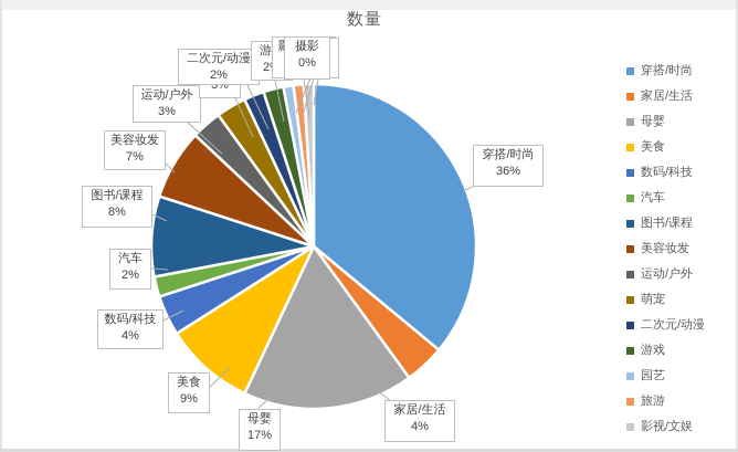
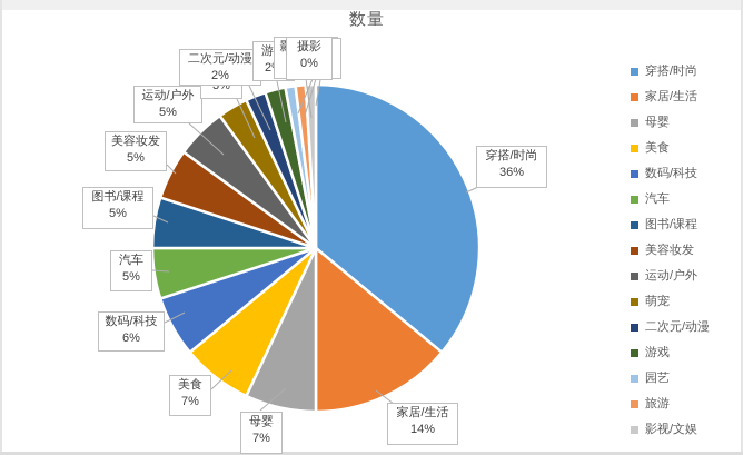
家居/生活: 4% -> 14%
母婴: 17% -> 7%
美食: 9% -> 7%
数码/科技: 4% -> 6%
汽车: 2% -> 5%
图书/课程: 8% -> 5%
美容妆发: 7% -> 5%
运动/户外: 3% -> 5%
